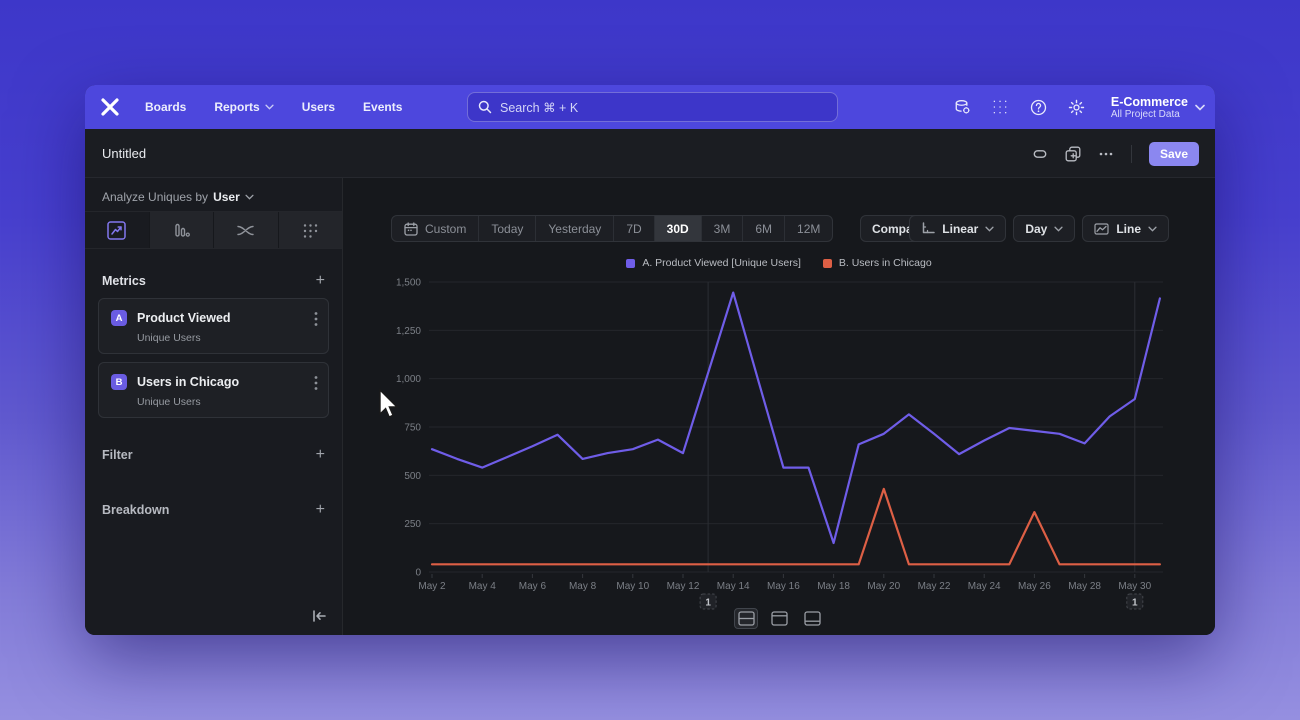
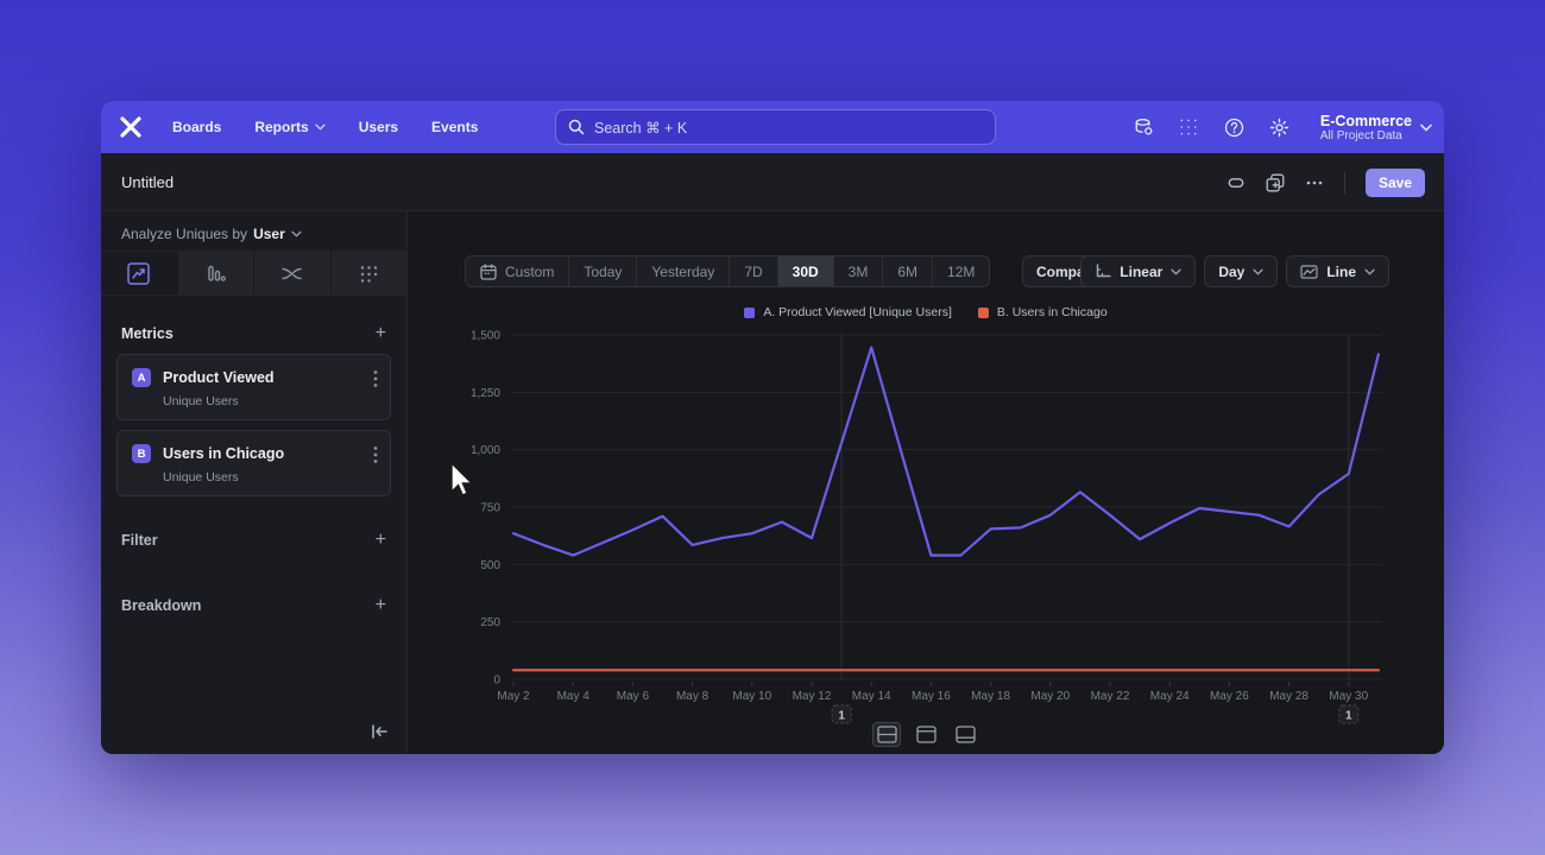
A. Product Viewed [Unique Users]/May 18: 150 -> 660
B. Users in Chicago/May 20: 430 -> 40
B. Users in Chicago/May 26: 310 -> 40
